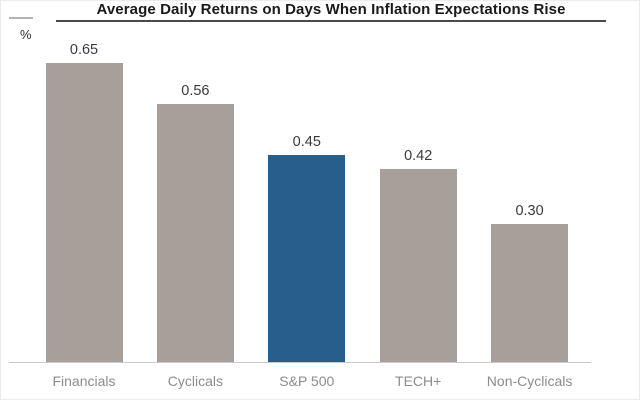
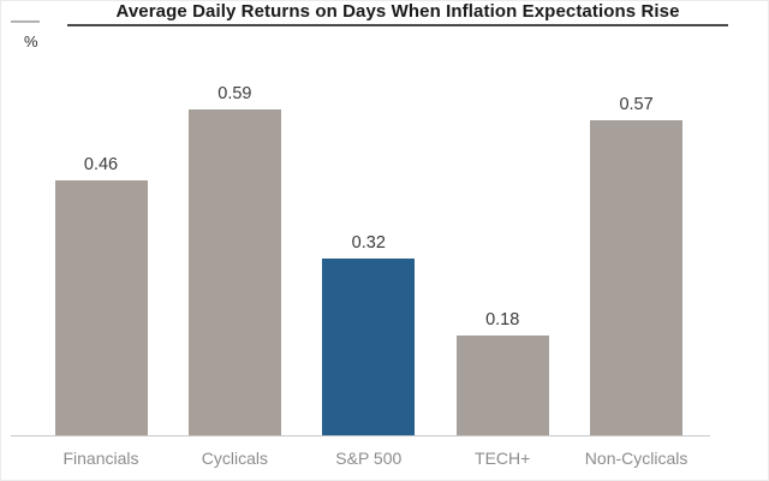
Financials: 0.65 -> 0.46
Cyclicals: 0.56 -> 0.59
S&P 500: 0.45 -> 0.32
TECH+: 0.42 -> 0.18
Non-Cyclicals: 0.30 -> 0.57
